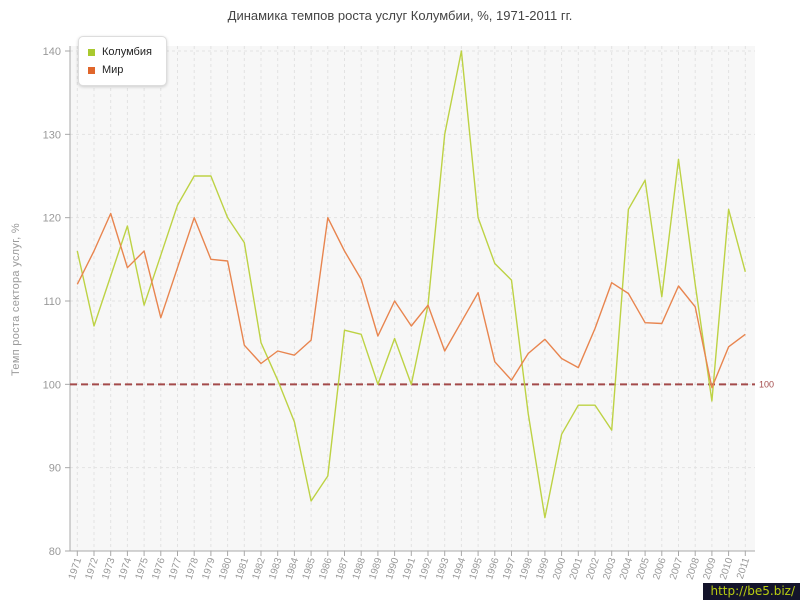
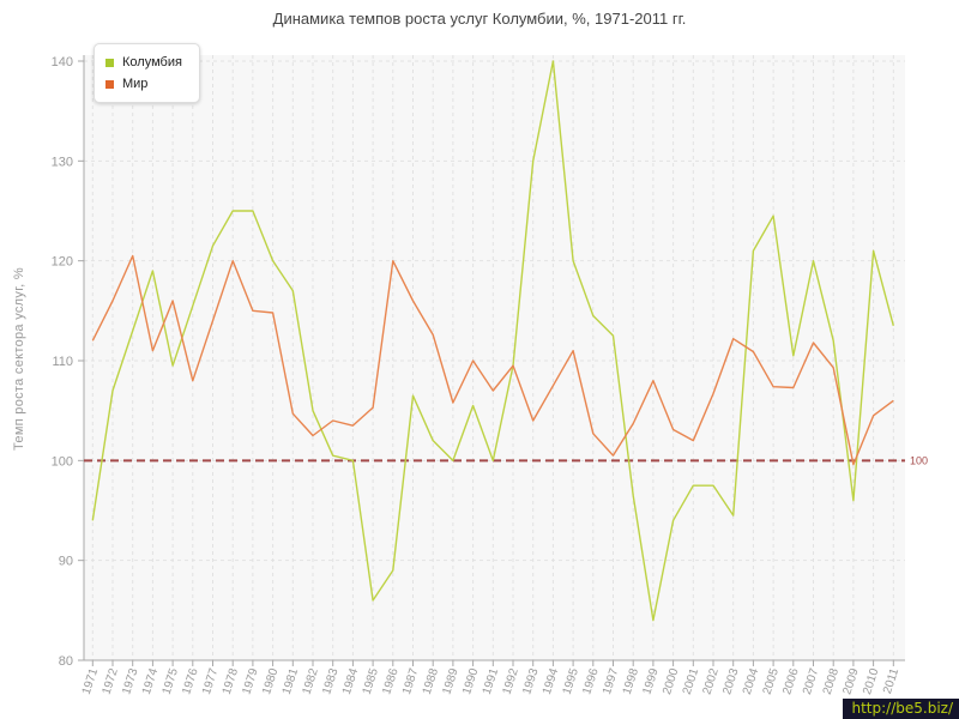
Колумбия/1971: 116 -> 94
Мир/1974: 114 -> 111
Колумбия/1984: 96 -> 100
Колумбия/1988: 106 -> 102
Мир/1999: 105 -> 108
Колумбия/2007: 127 -> 120
Колумбия/2009: 98 -> 96
